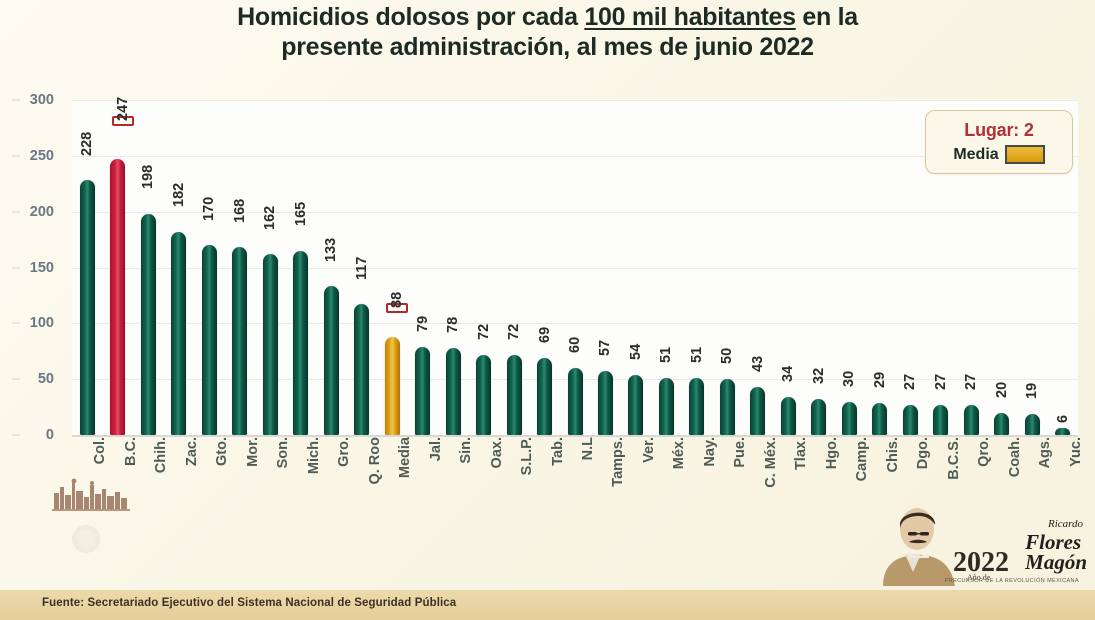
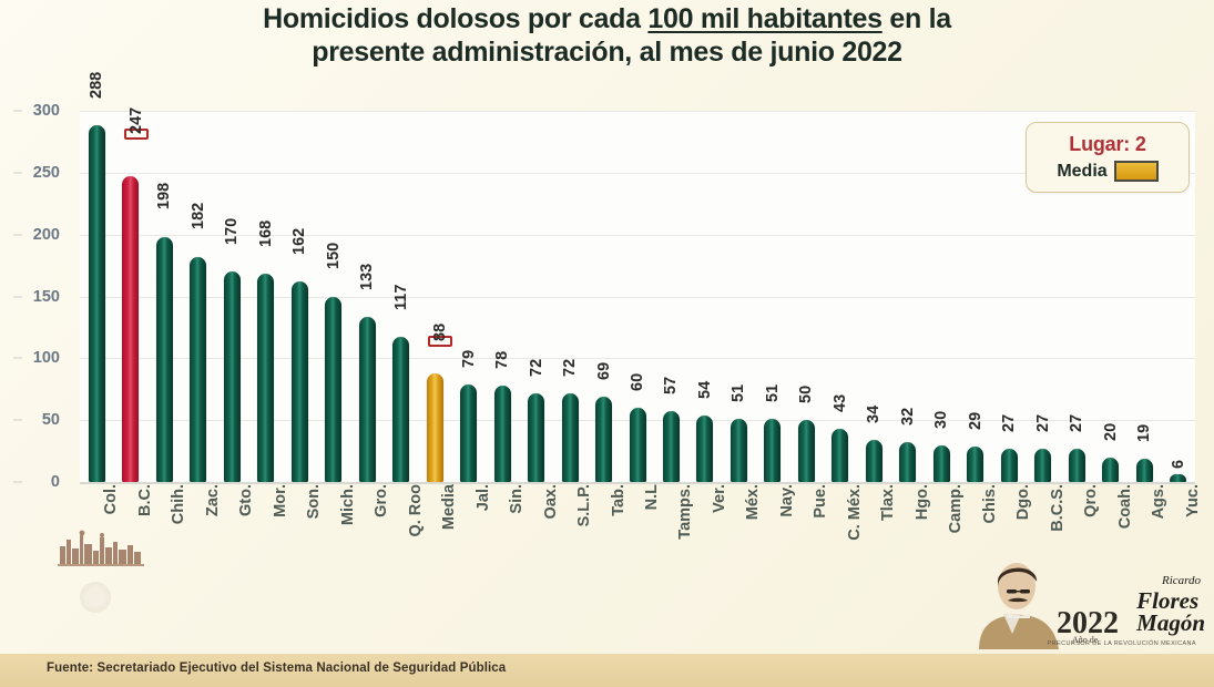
Col.: 228 -> 288
Mich.: 165 -> 150
